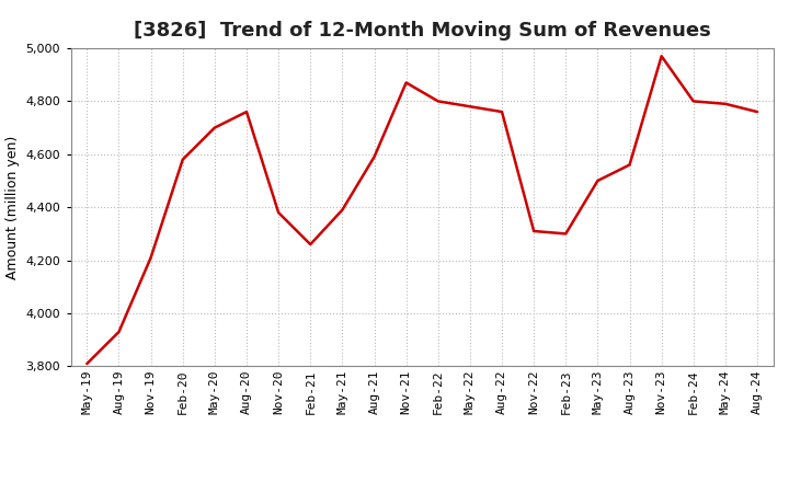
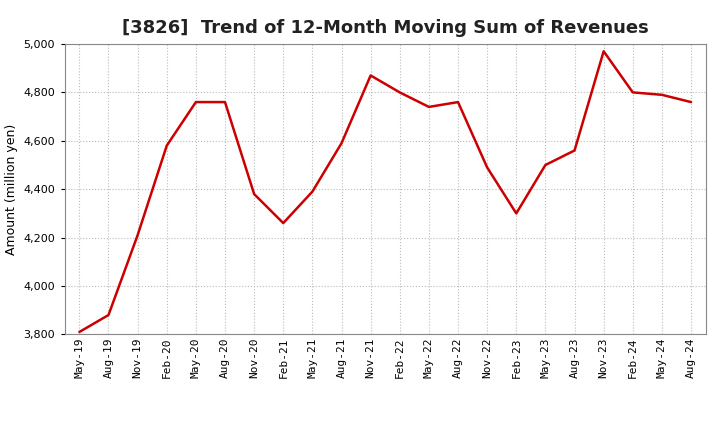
Aug-19: 3,930 -> 3,880
May-20: 4,700 -> 4,760
May-22: 4,780 -> 4,740
Nov-22: 4,310 -> 4,490
